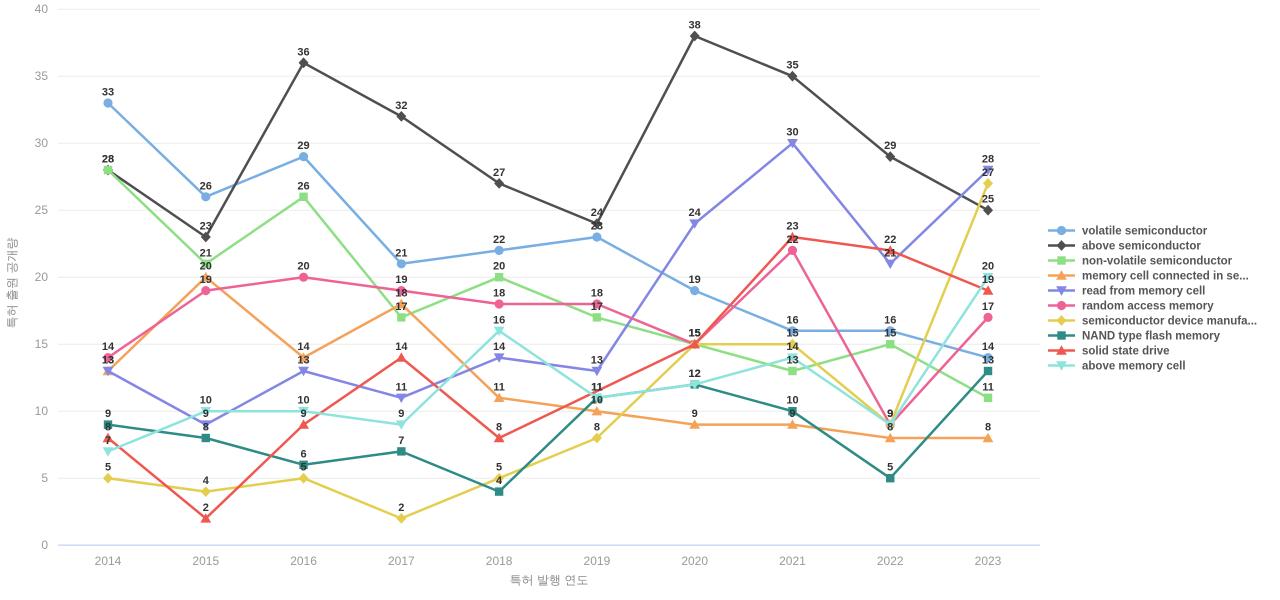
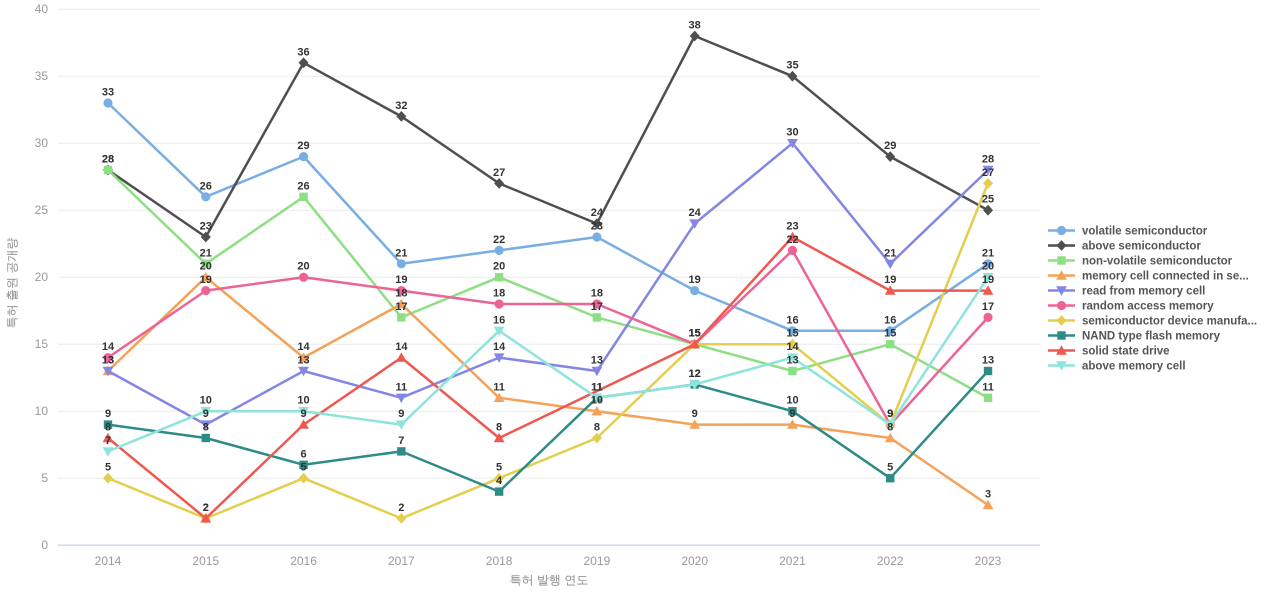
semiconductor device manufa.../2015: 4 -> 2
solid state drive/2022: 22 -> 19
volatile semiconductor/2023: 14 -> 21
memory cell connected in se.../2023: 8 -> 3
